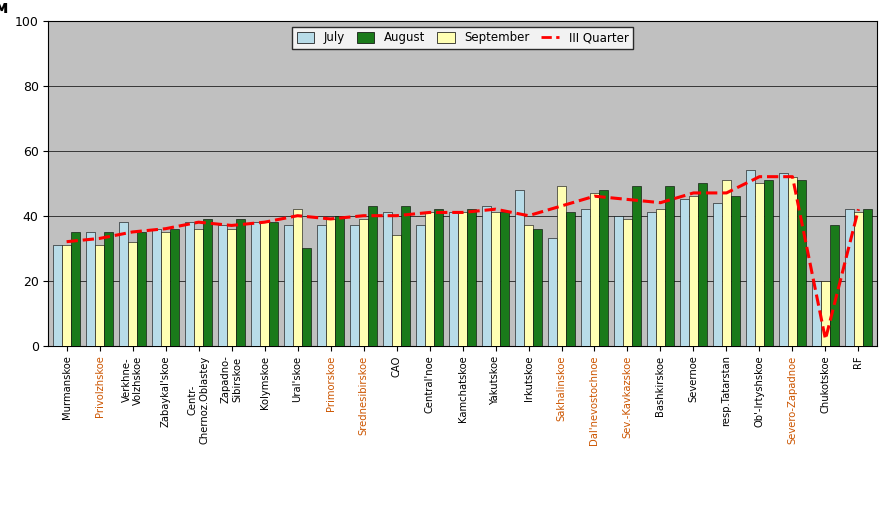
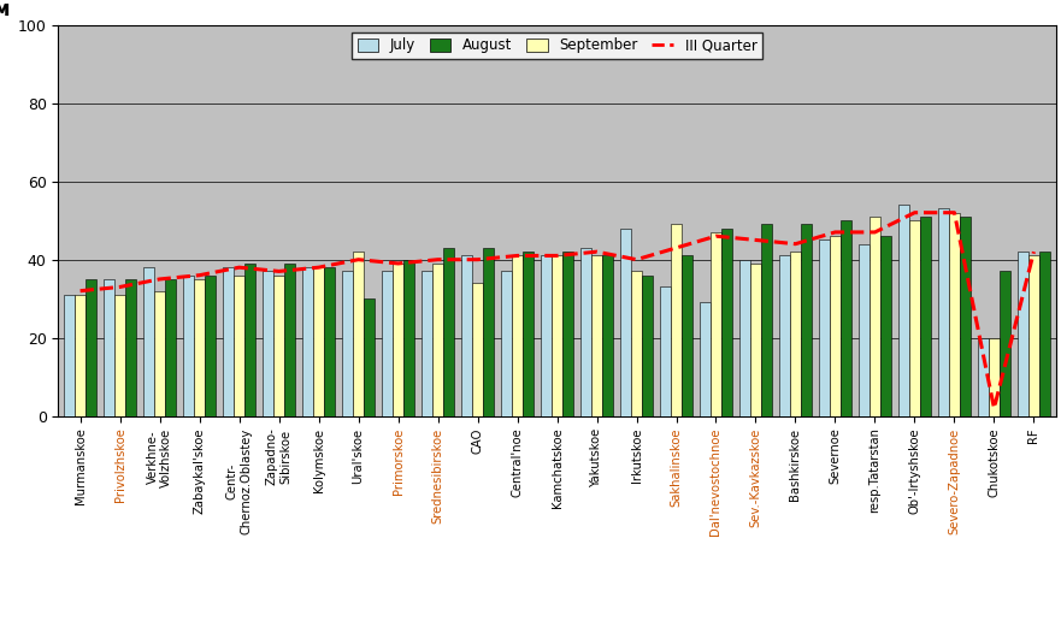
July/Dal'nevostochnoe: 42 -> 29
